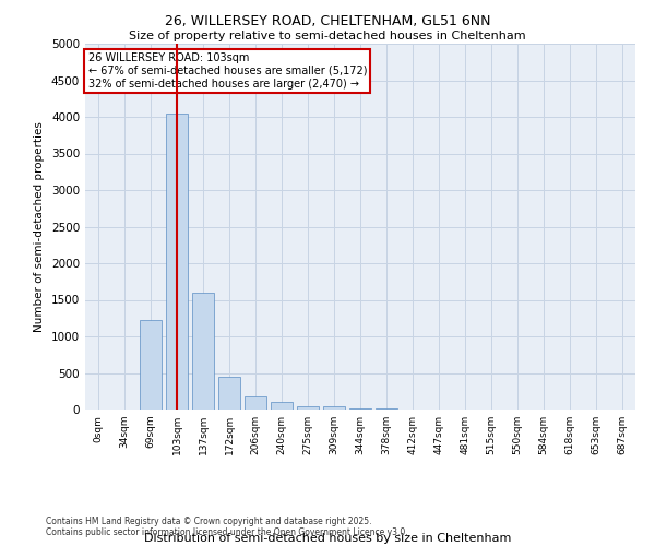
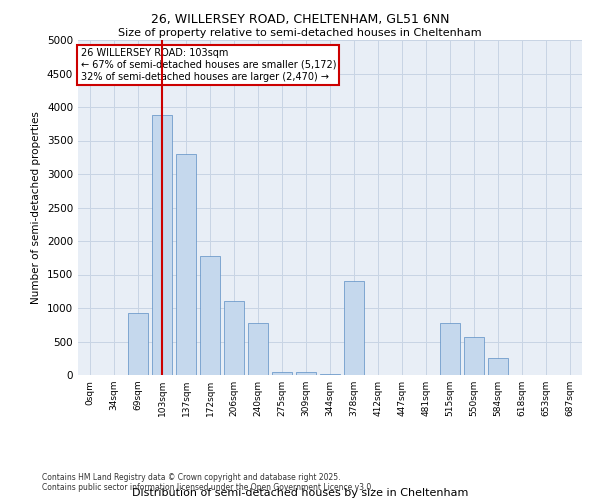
69sqm: 1220 -> 920
103sqm: 4050 -> 3880
137sqm: 1600 -> 3300
172sqm: 450 -> 1780
206sqm: 180 -> 1100
240sqm: 100 -> 780
378sqm: 10 -> 1400
515sqm: 0 -> 780
550sqm: 0 -> 560
584sqm: 0 -> 260
